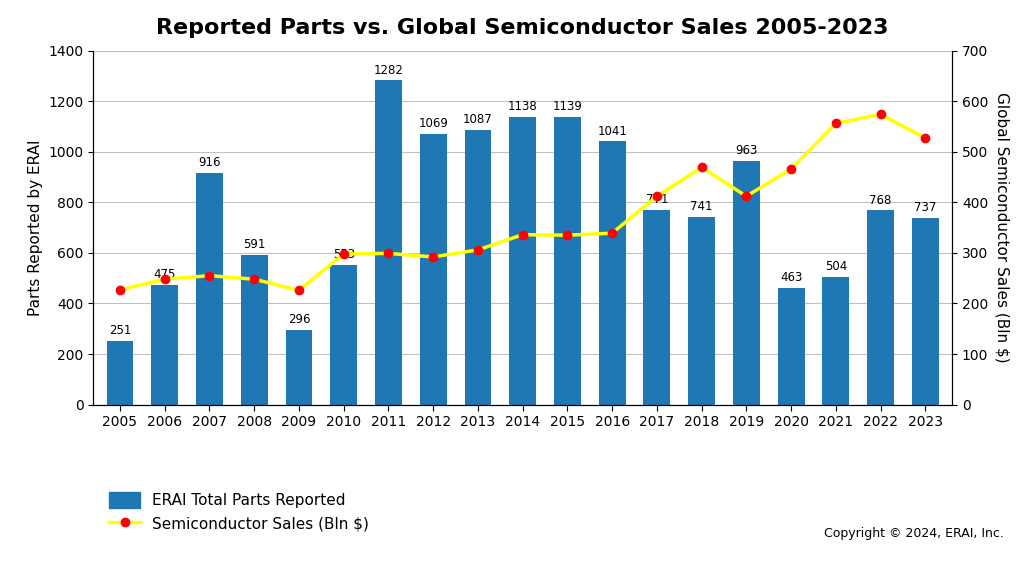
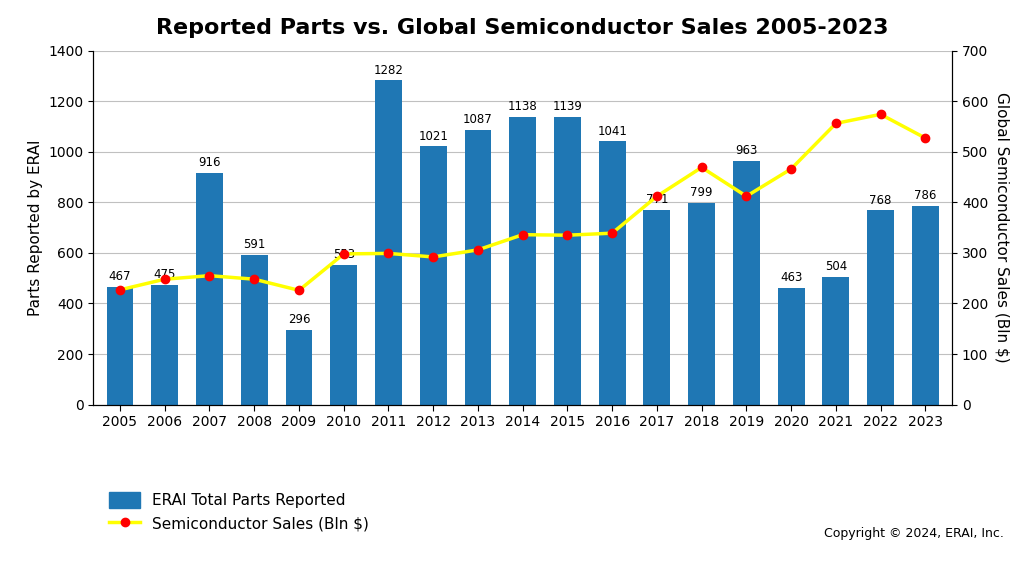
ERAI Total Parts Reported/2005: 251 -> 467
ERAI Total Parts Reported/2012: 1069 -> 1021
ERAI Total Parts Reported/2018: 741 -> 799
ERAI Total Parts Reported/2023: 737 -> 786
